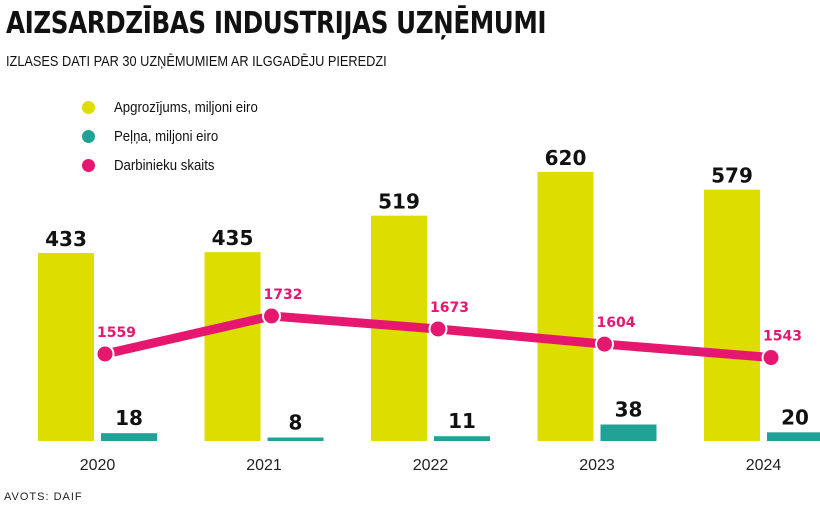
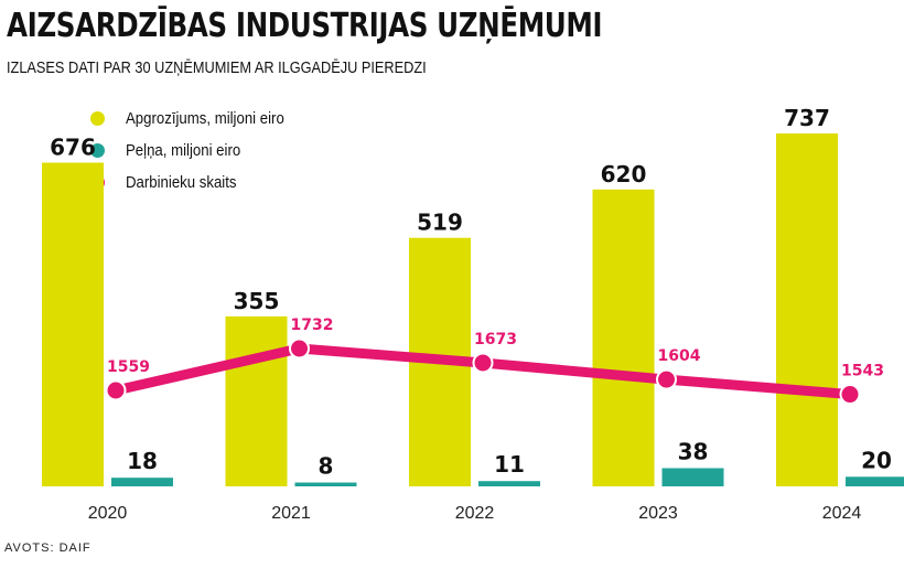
Apgrozījums, miljoni eiro/2020: 433 -> 676
Apgrozījums, miljoni eiro/2021: 435 -> 355
Apgrozījums, miljoni eiro/2024: 579 -> 737
